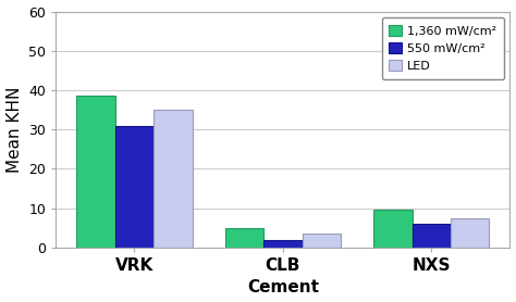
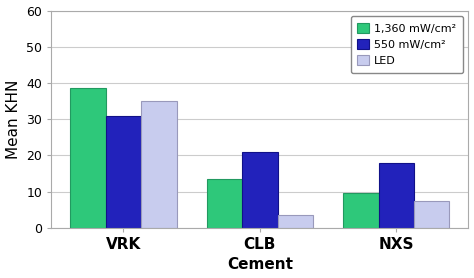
1,360 mW/cm²/CLB: 5.0 -> 13.5
550 mW/cm²/CLB: 2 -> 21
550 mW/cm²/NXS: 6 -> 18
